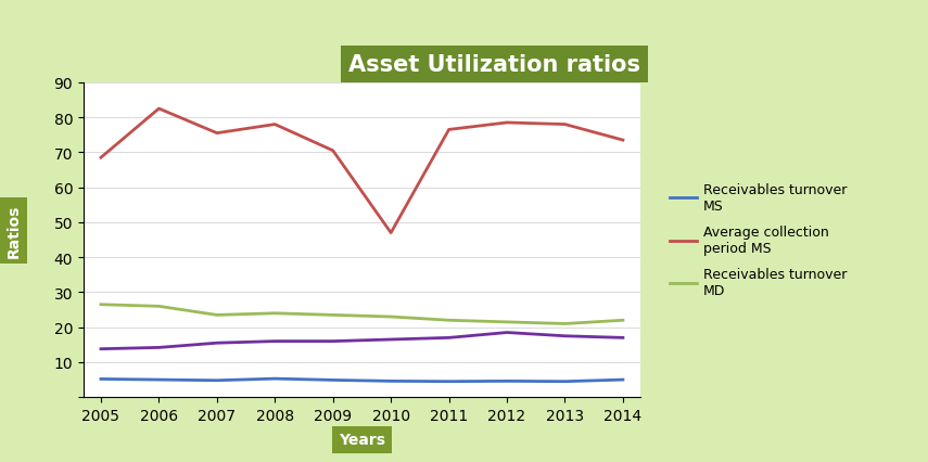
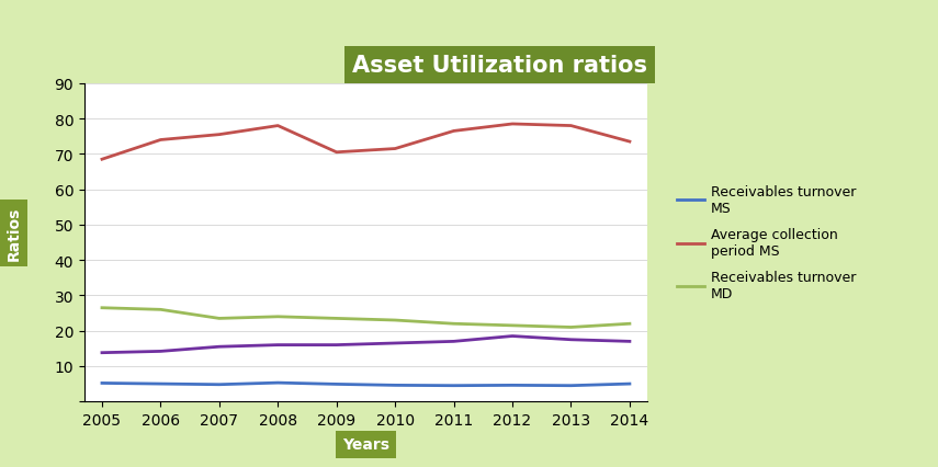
Average collection period MS/2006: 82.5 -> 74.0
Average collection period MS/2010: 47.0 -> 71.5
